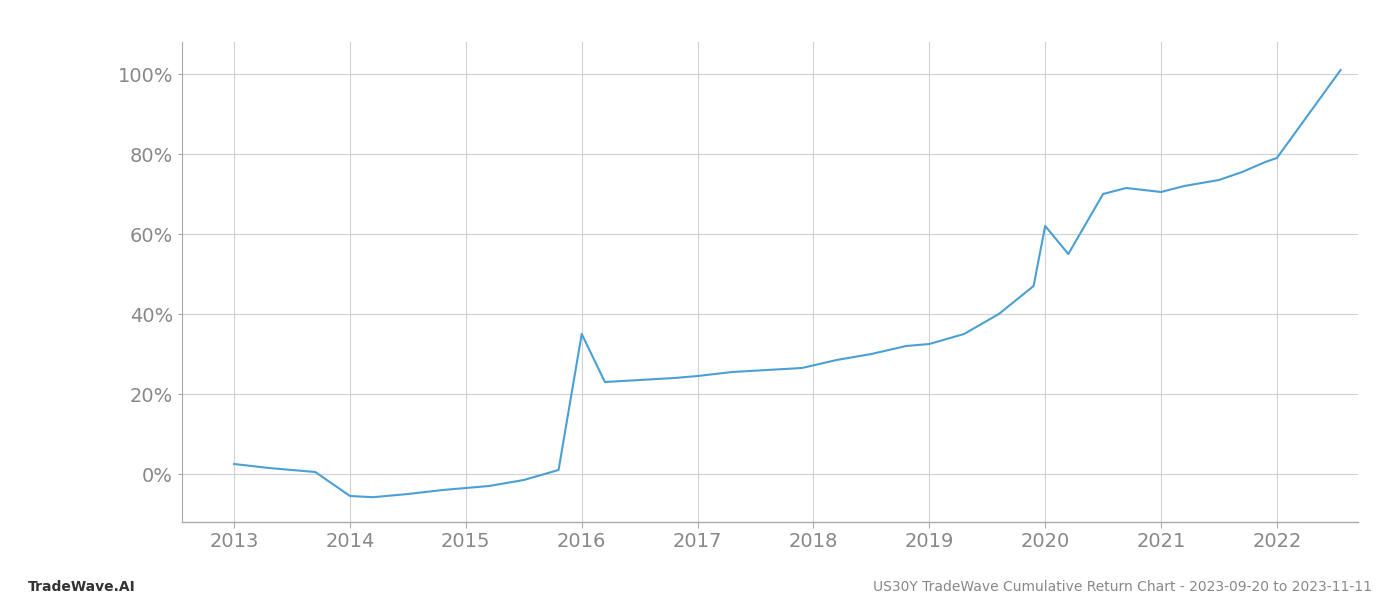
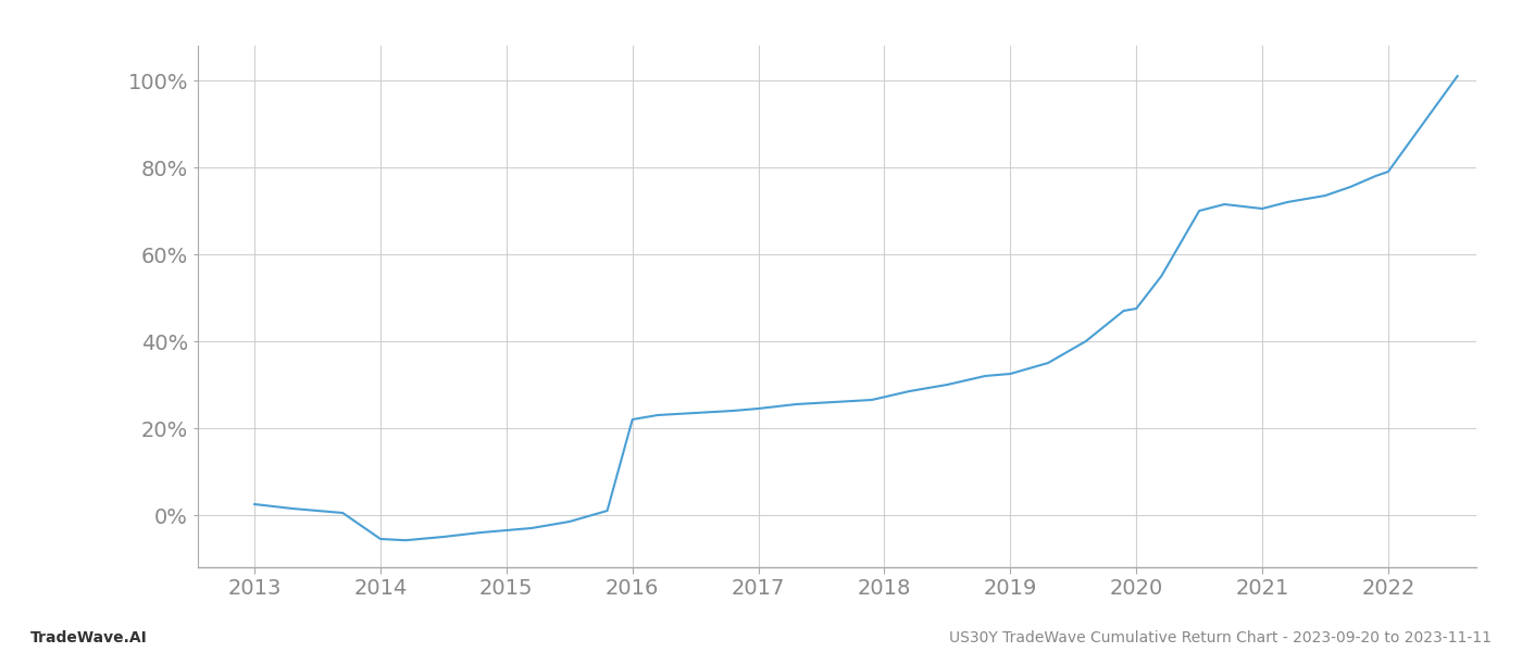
2016: 35.0% -> 22.0%
2020: 62.0% -> 47.5%
